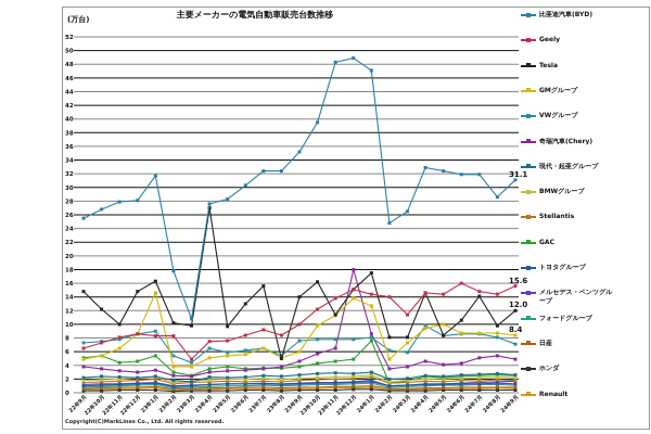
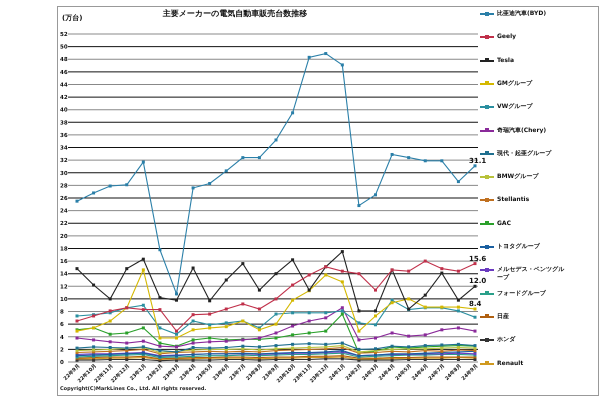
Tesla/23年4月: 27 -> 15
Tesla/23年8月: 5 -> 11
奇瑞汽車(Chery)/23年12月: 18 -> 7
